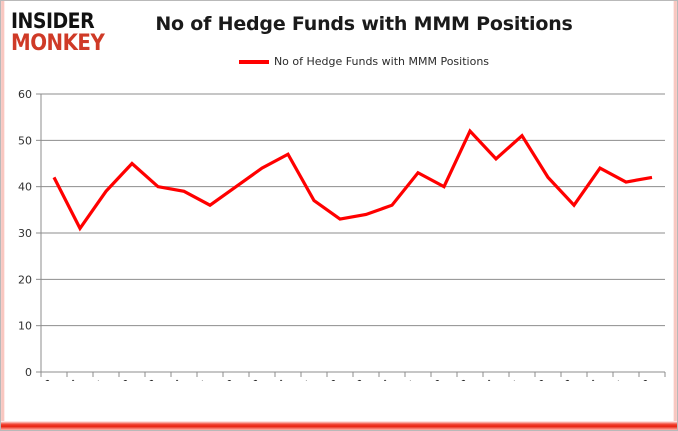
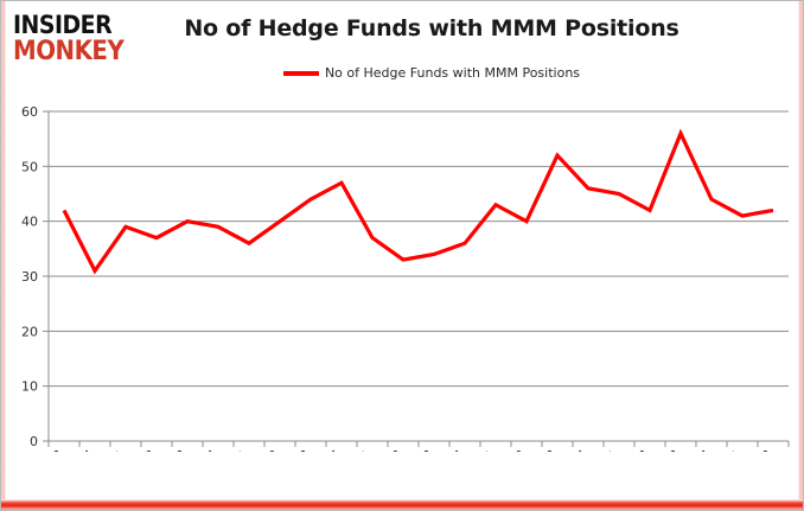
16Q2: 45 -> 37
20Q1: 51 -> 45
20Q3: 36 -> 56
